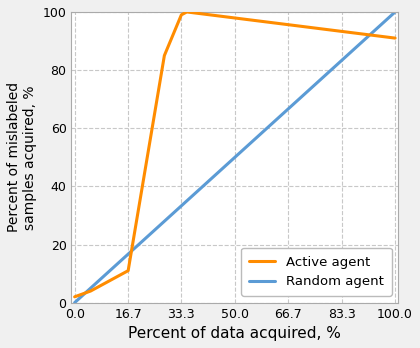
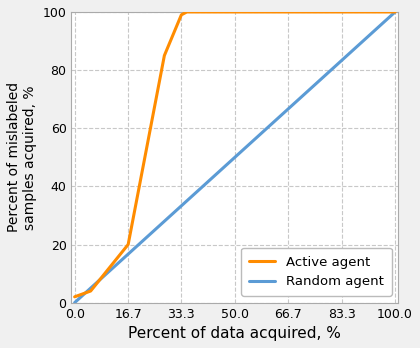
16.7: 11 -> 20
100.0: 91 -> 100
